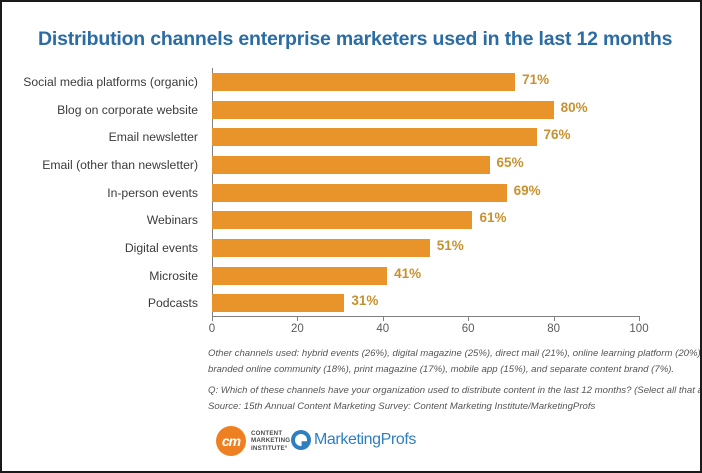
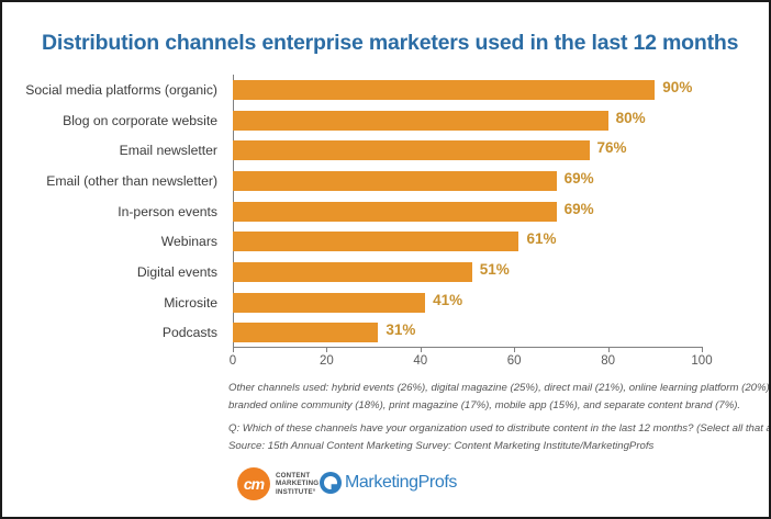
Social media platforms (organic): 71% -> 90%
Email (other than newsletter): 65% -> 69%
